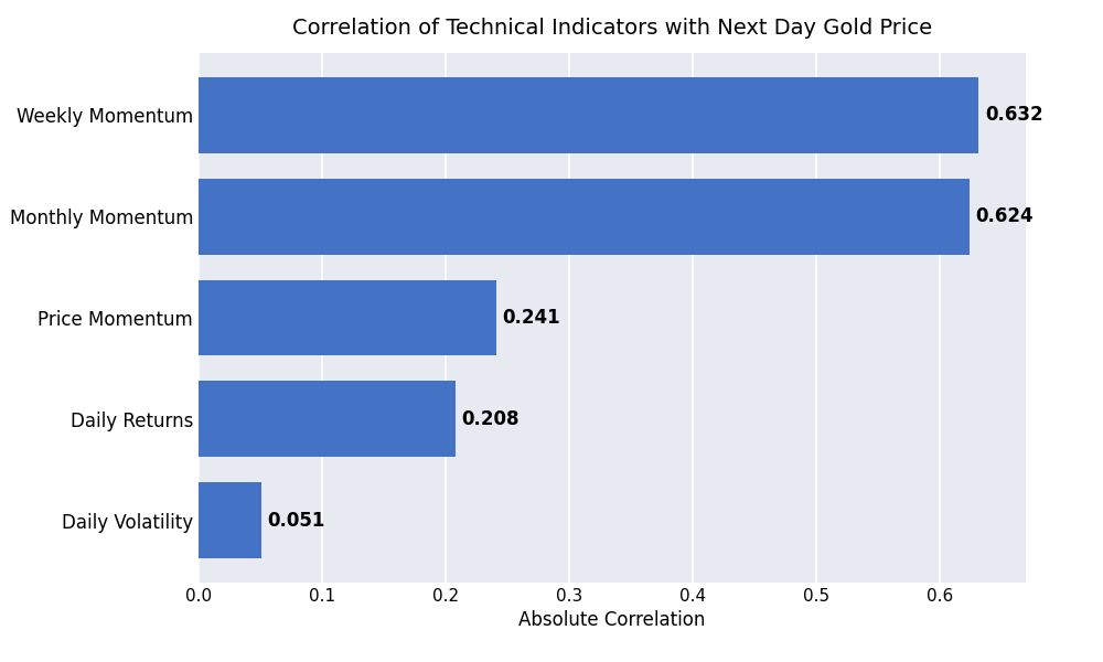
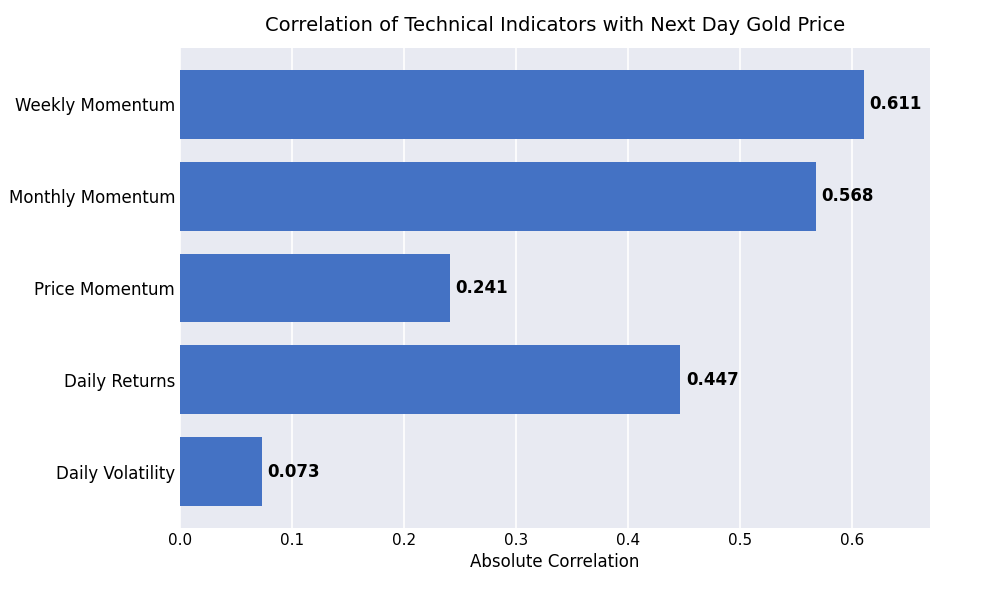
Weekly Momentum: 0.632 -> 0.611
Monthly Momentum: 0.624 -> 0.568
Daily Returns: 0.208 -> 0.447
Daily Volatility: 0.051 -> 0.073
